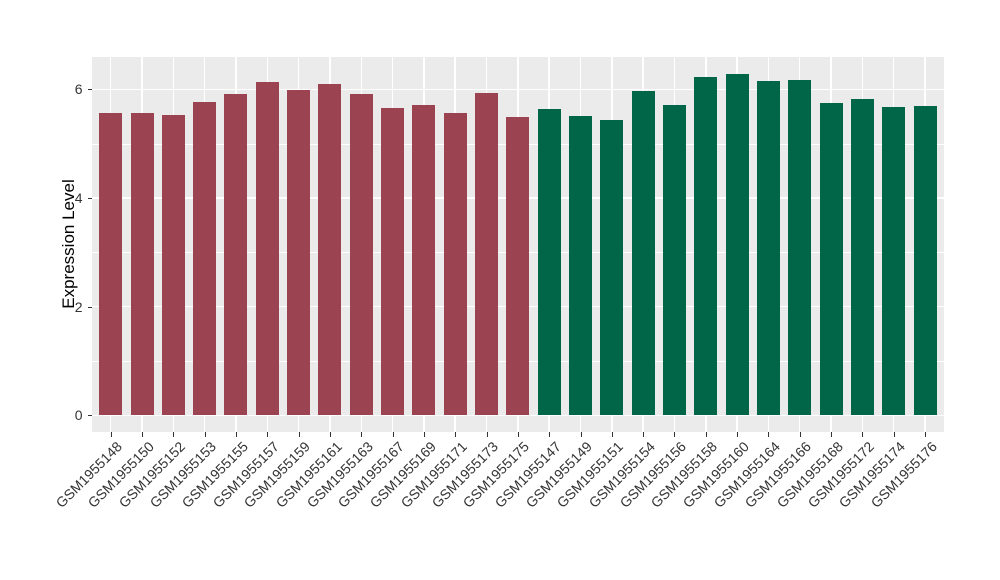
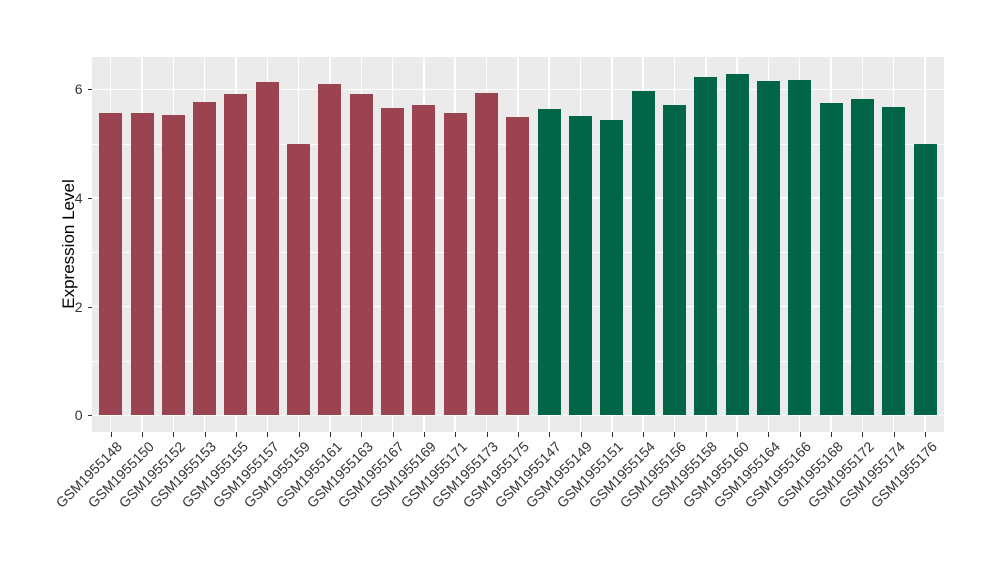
GSM1955159: 6.0 -> 5.0
GSM1955176: 5.7 -> 5.0
